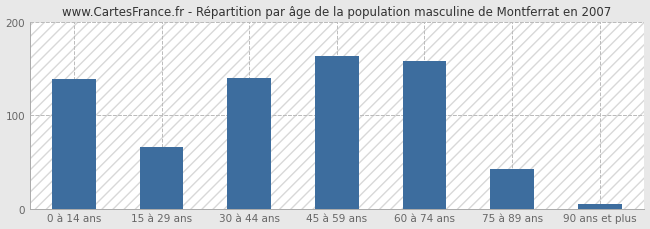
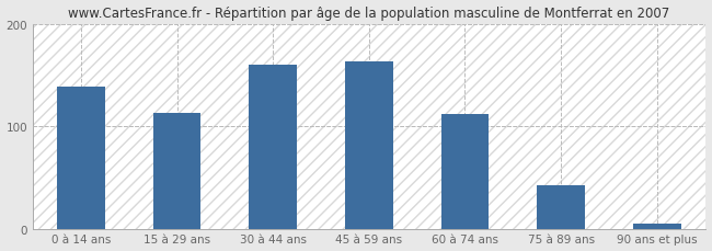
15 à 29 ans: 66 -> 113
30 à 44 ans: 140 -> 160
60 à 74 ans: 158 -> 112
